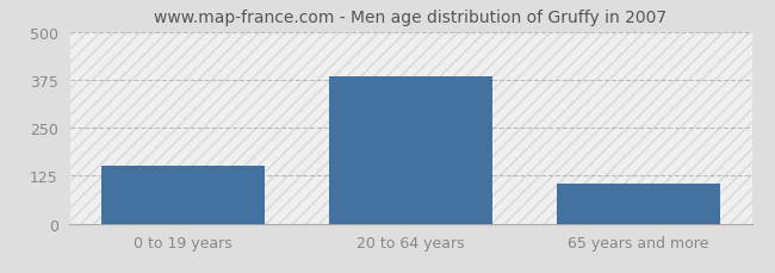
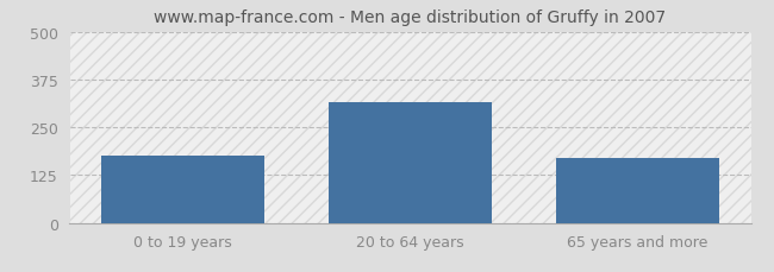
0 to 19 years: 150 -> 175
20 to 64 years: 385 -> 315
65 years and more: 105 -> 170
